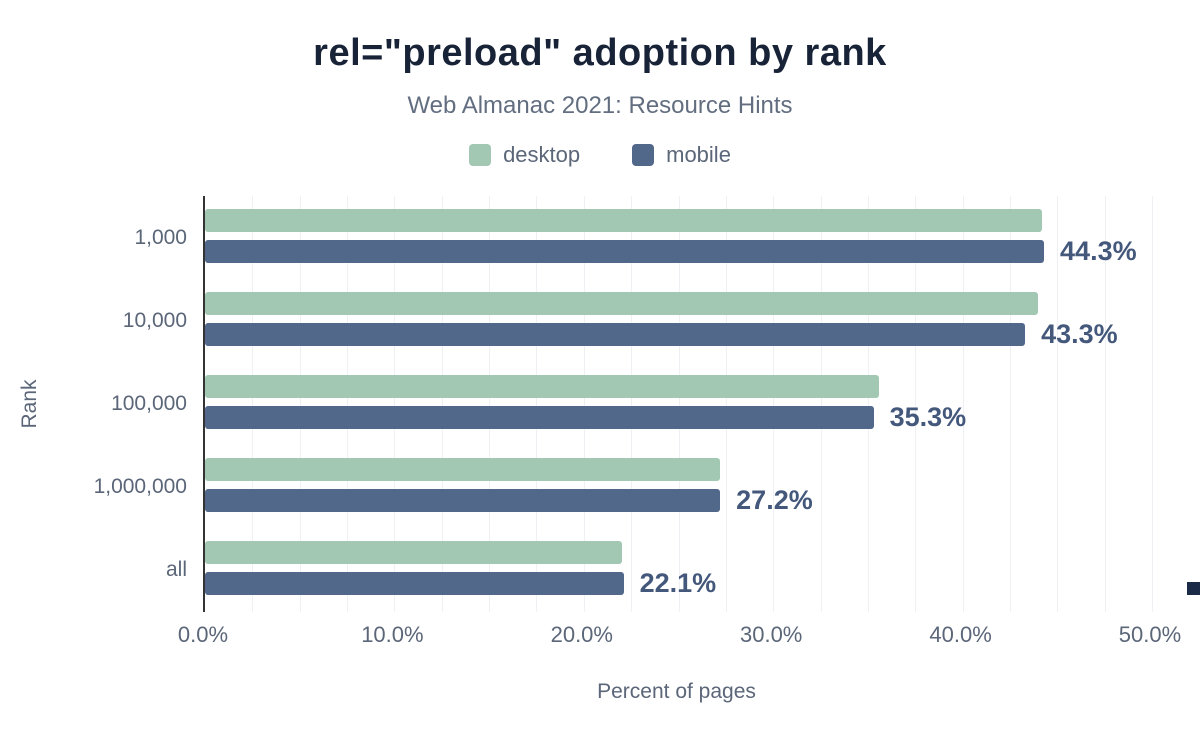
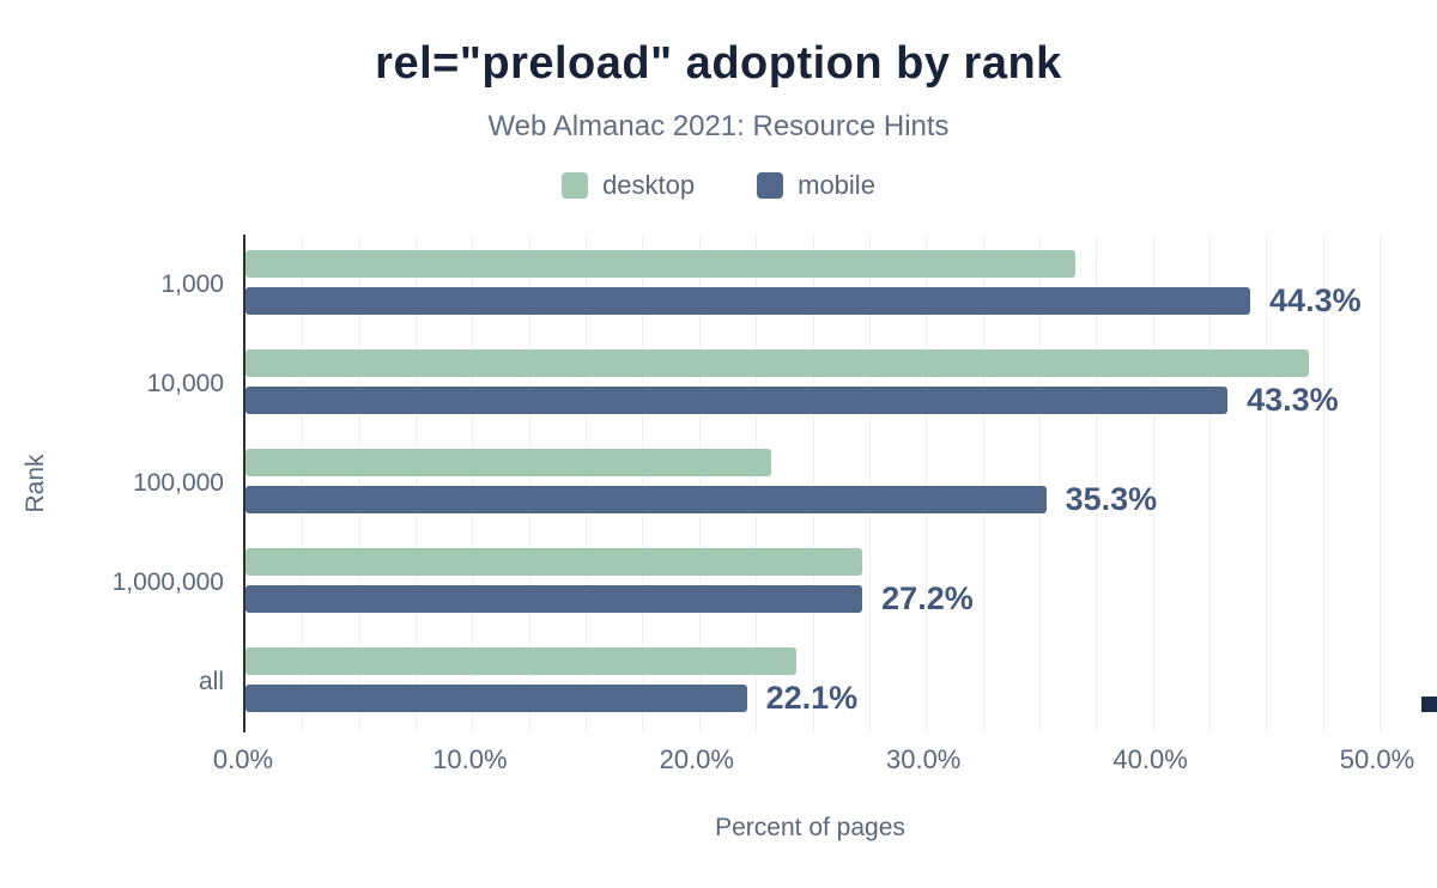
desktop/1,000: 44.2% -> 36.6%
desktop/10,000: 44.0% -> 46.9%
desktop/100,000: 35.6% -> 23.2%
desktop/all: 22.0% -> 24.3%
